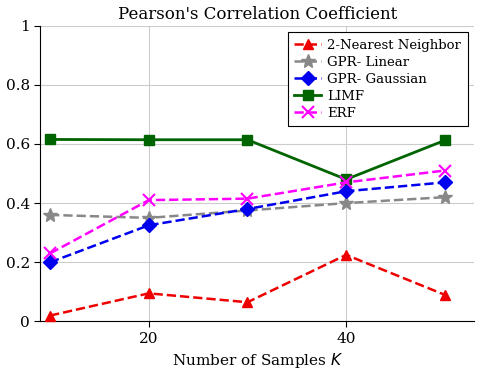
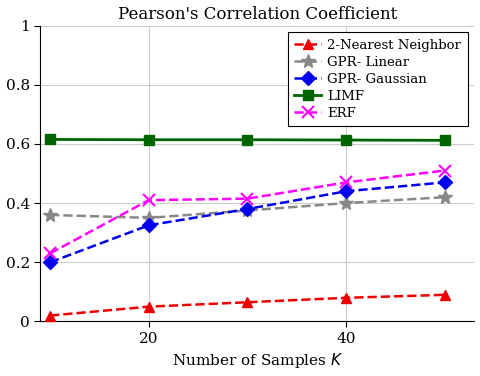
2-Nearest Neighbor/20: 0.095 -> 0.050
2-Nearest Neighbor/40: 0.225 -> 0.080
LIMF/40: 0.480 -> 0.613
